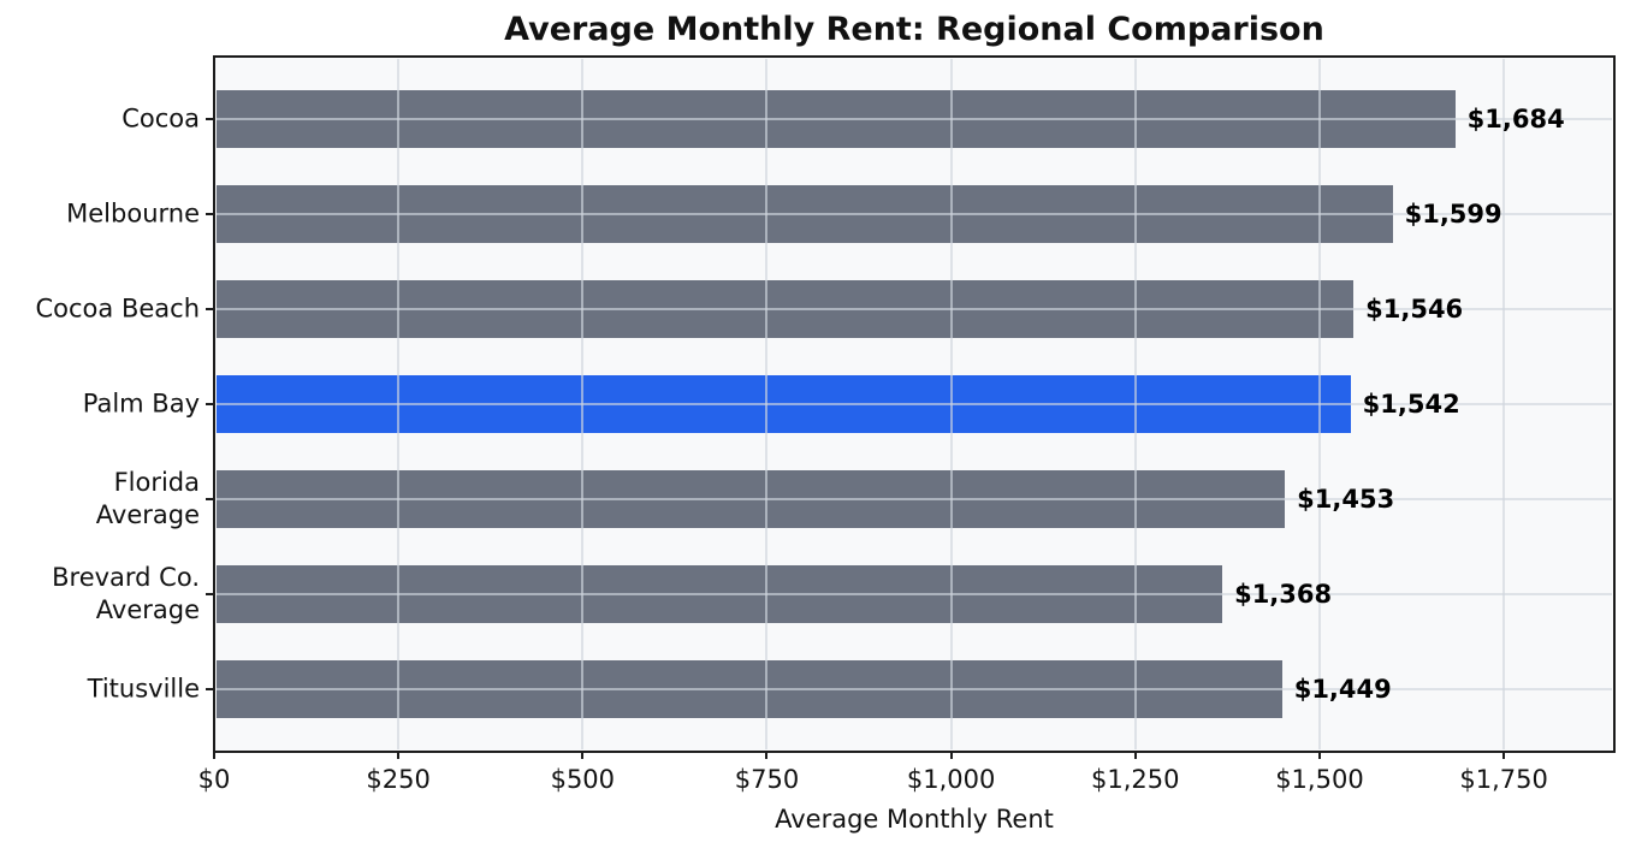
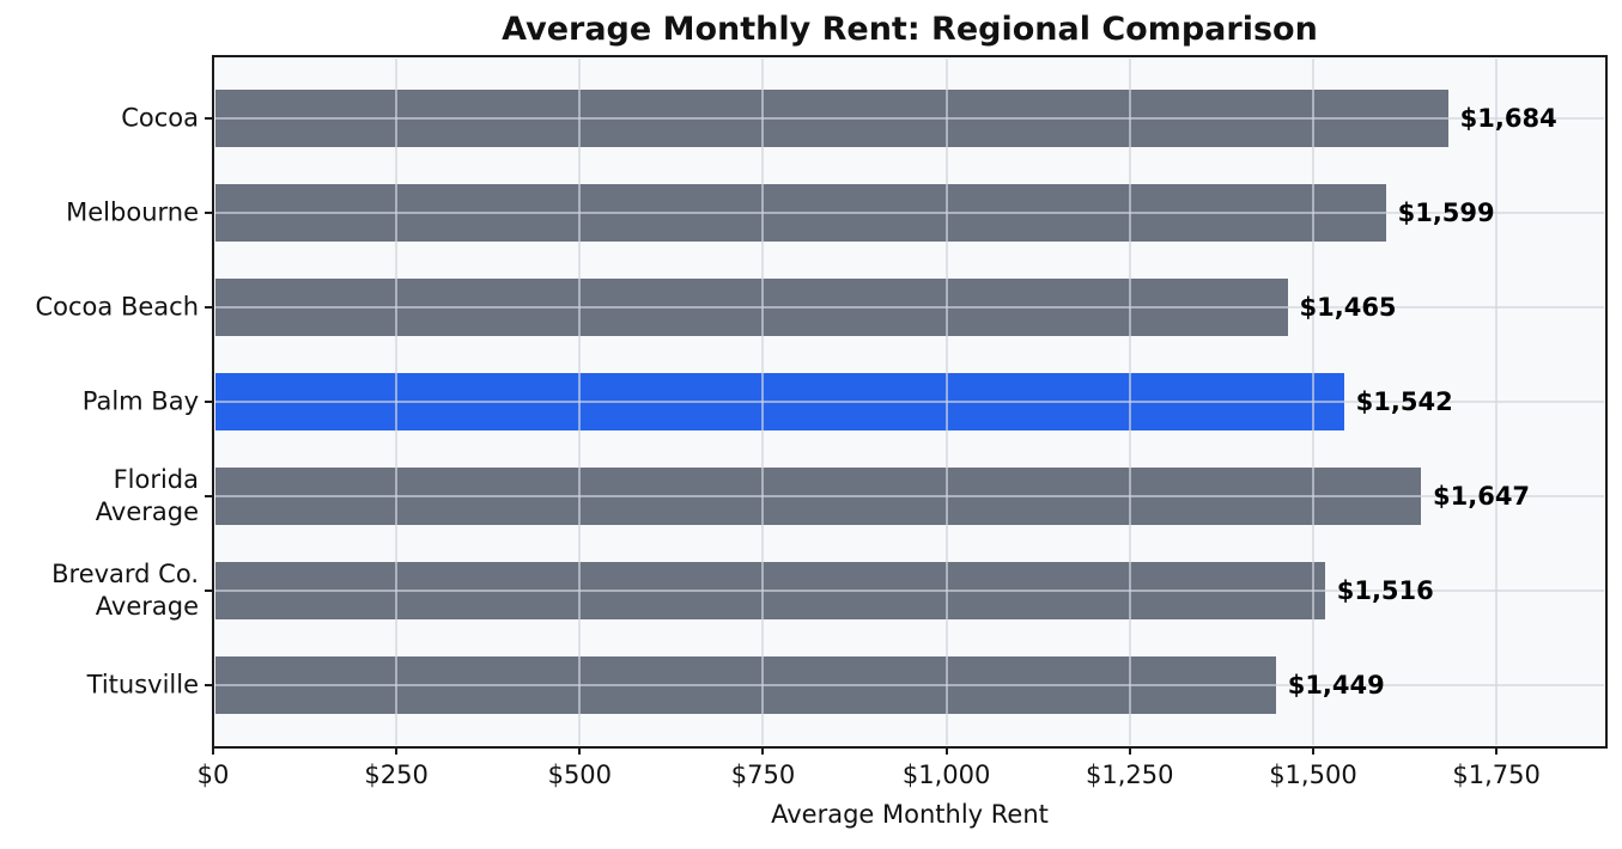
Cocoa Beach: $1,546 -> $1,465
Florida Average: $1,453 -> $1,647
Brevard Co. Average: $1,368 -> $1,516
